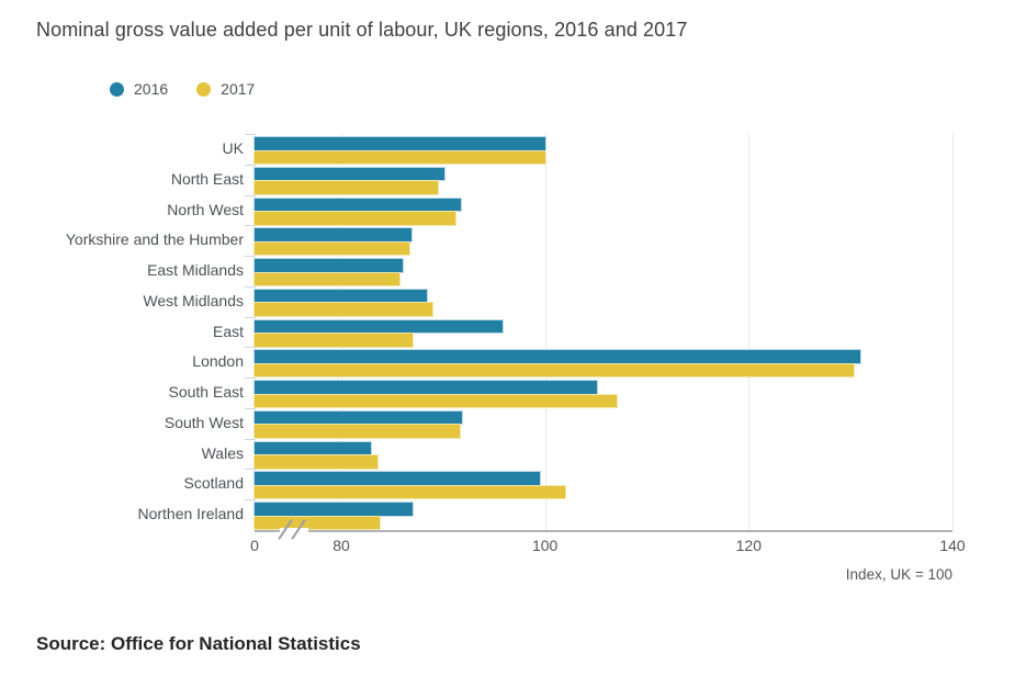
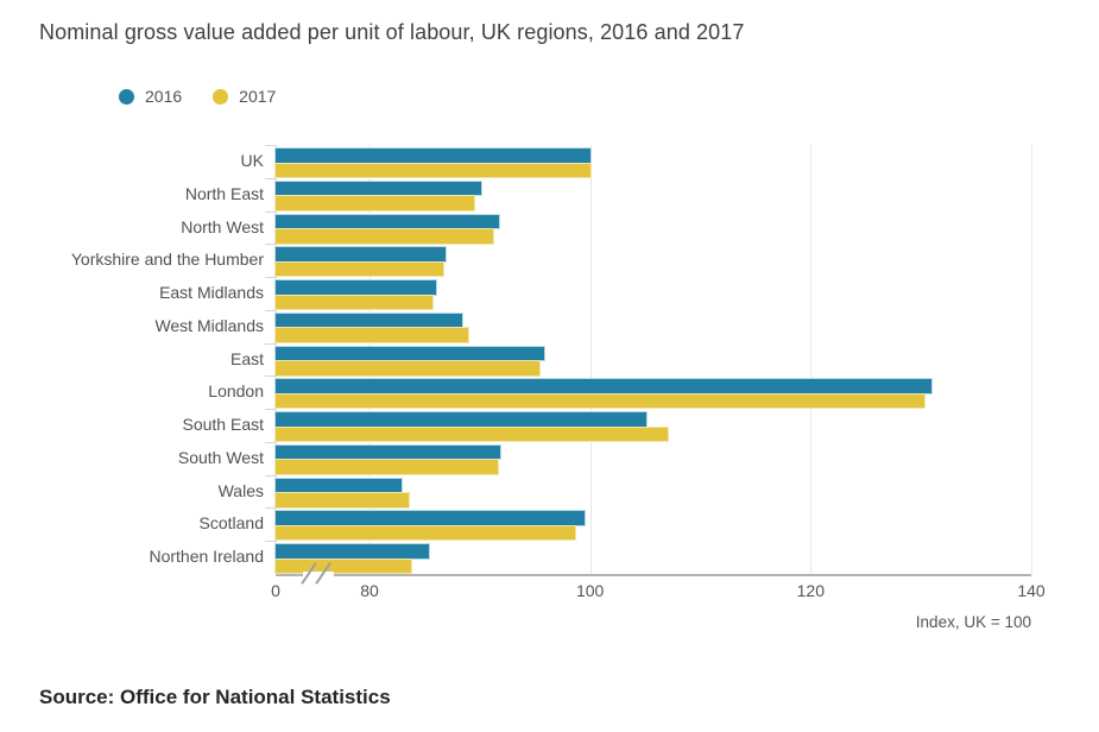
2017/East: 87 -> 95
2017/Scotland: 102 -> 99
2016/Northen Ireland: 87 -> 85
